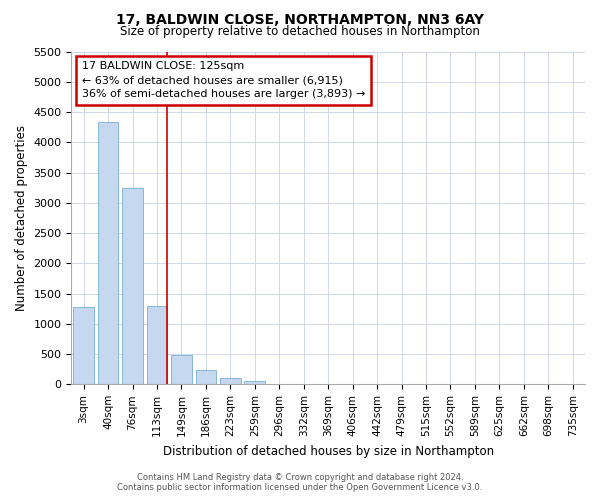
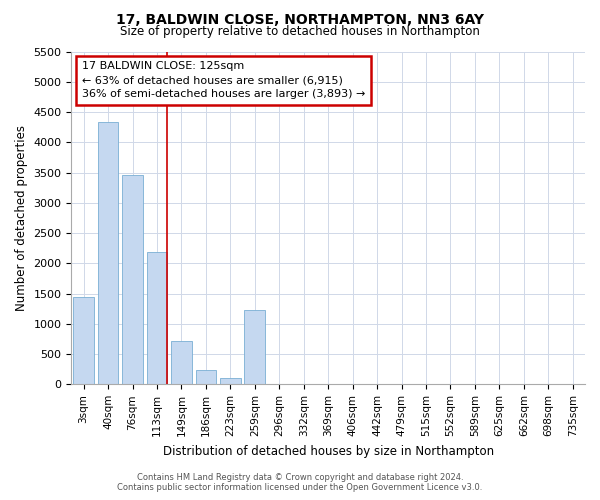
3sqm: 1270 -> 1440
76sqm: 3250 -> 3460
113sqm: 1290 -> 2180
149sqm: 480 -> 720
259sqm: 60 -> 1220
